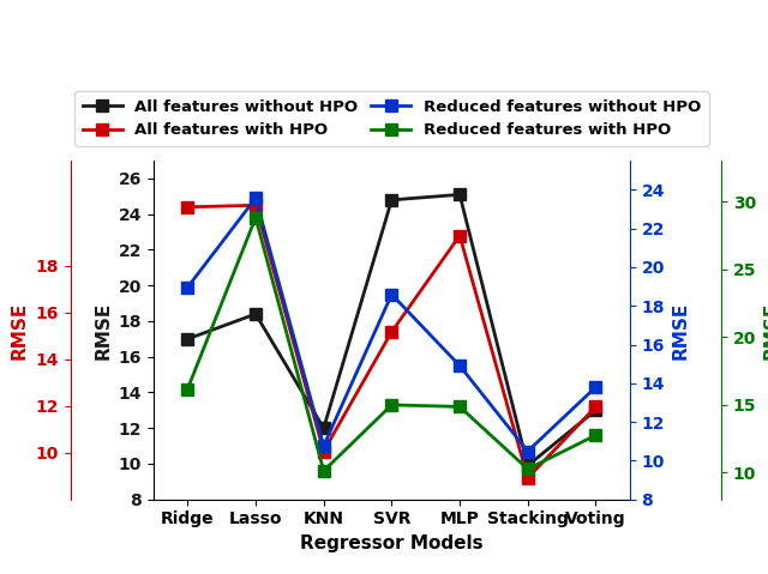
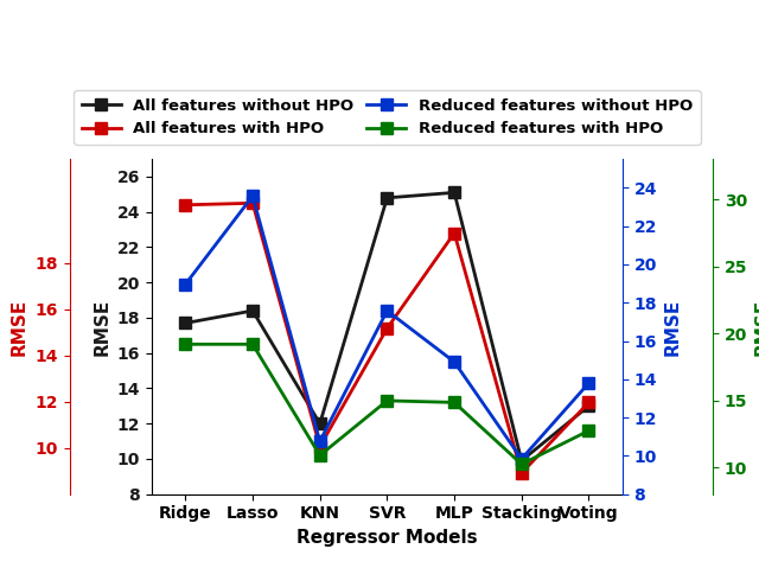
All features without HPO/Ridge: 17.0 -> 17.7
Reduced features with HPO/Ridge: 14.2 -> 16.5
Reduced features with HPO/Lasso: 23.8 -> 16.5
Reduced features with HPO/KNN: 9.6 -> 10.2
Reduced features without HPO/SVR: 19.5 -> 18.4
Reduced features without HPO/Stacking: 10.7 -> 10.0
